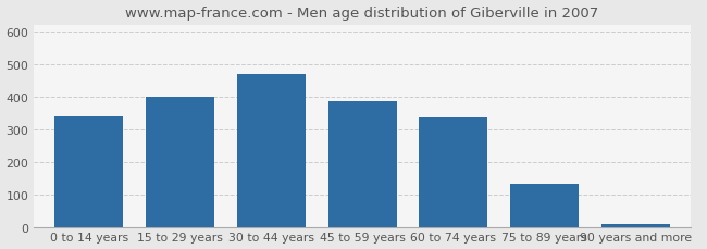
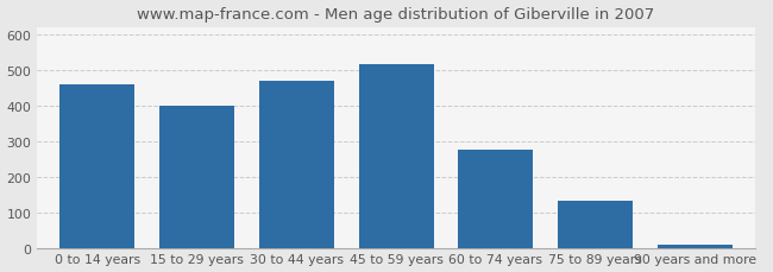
0 to 14 years: 340 -> 460
45 to 59 years: 385 -> 515
60 to 74 years: 335 -> 275
